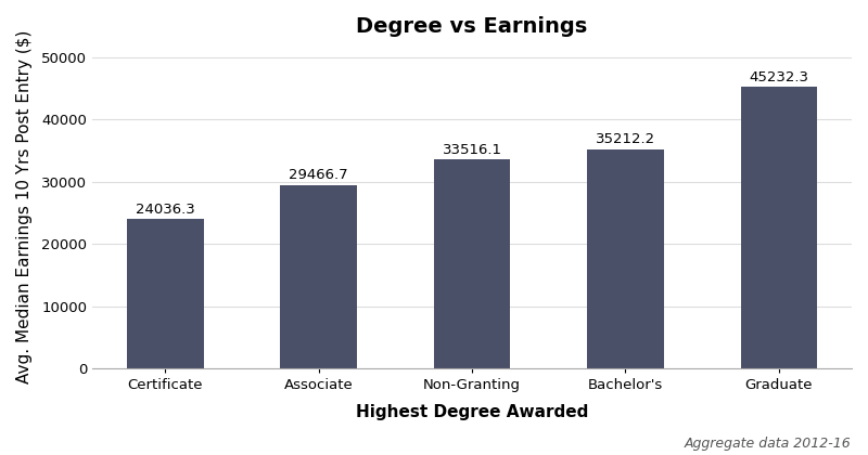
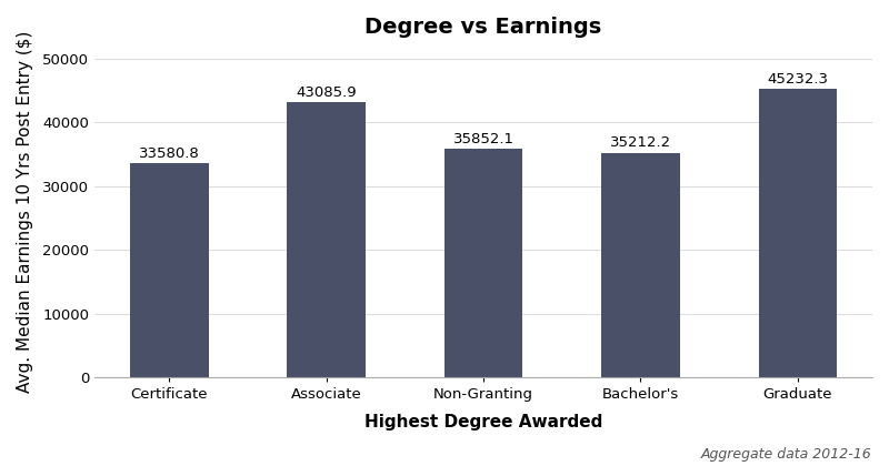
Certificate: 24036.3 -> 33580.8
Associate: 29466.7 -> 43085.9
Non-Granting: 33516.1 -> 35852.1
